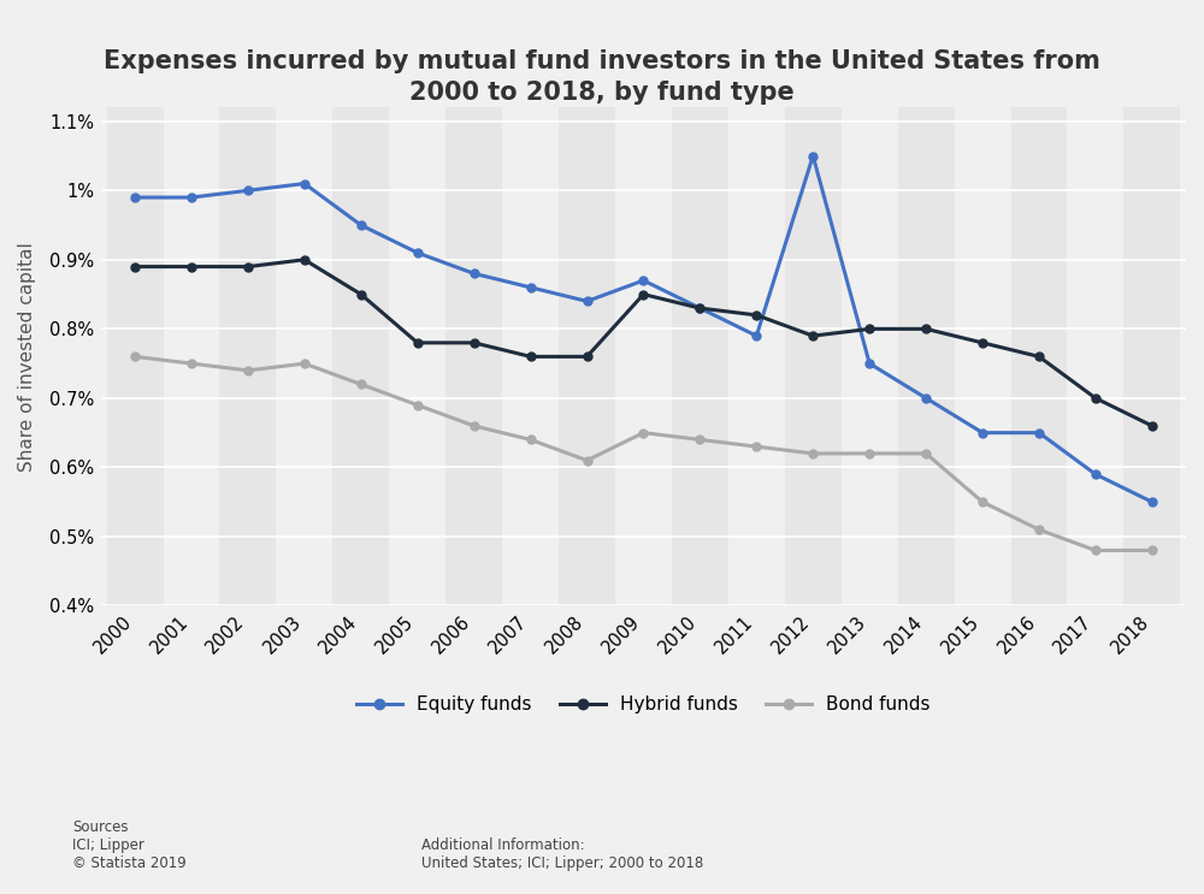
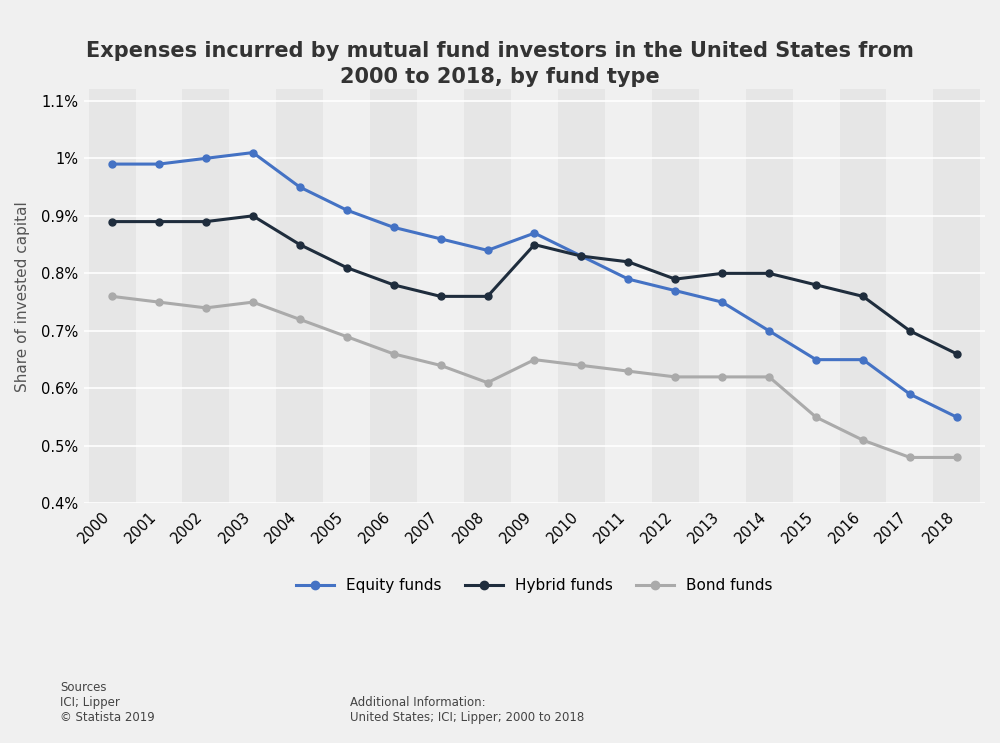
Hybrid funds/2005: 0.78% -> 0.81%
Equity funds/2012: 1.05% -> 0.77%
